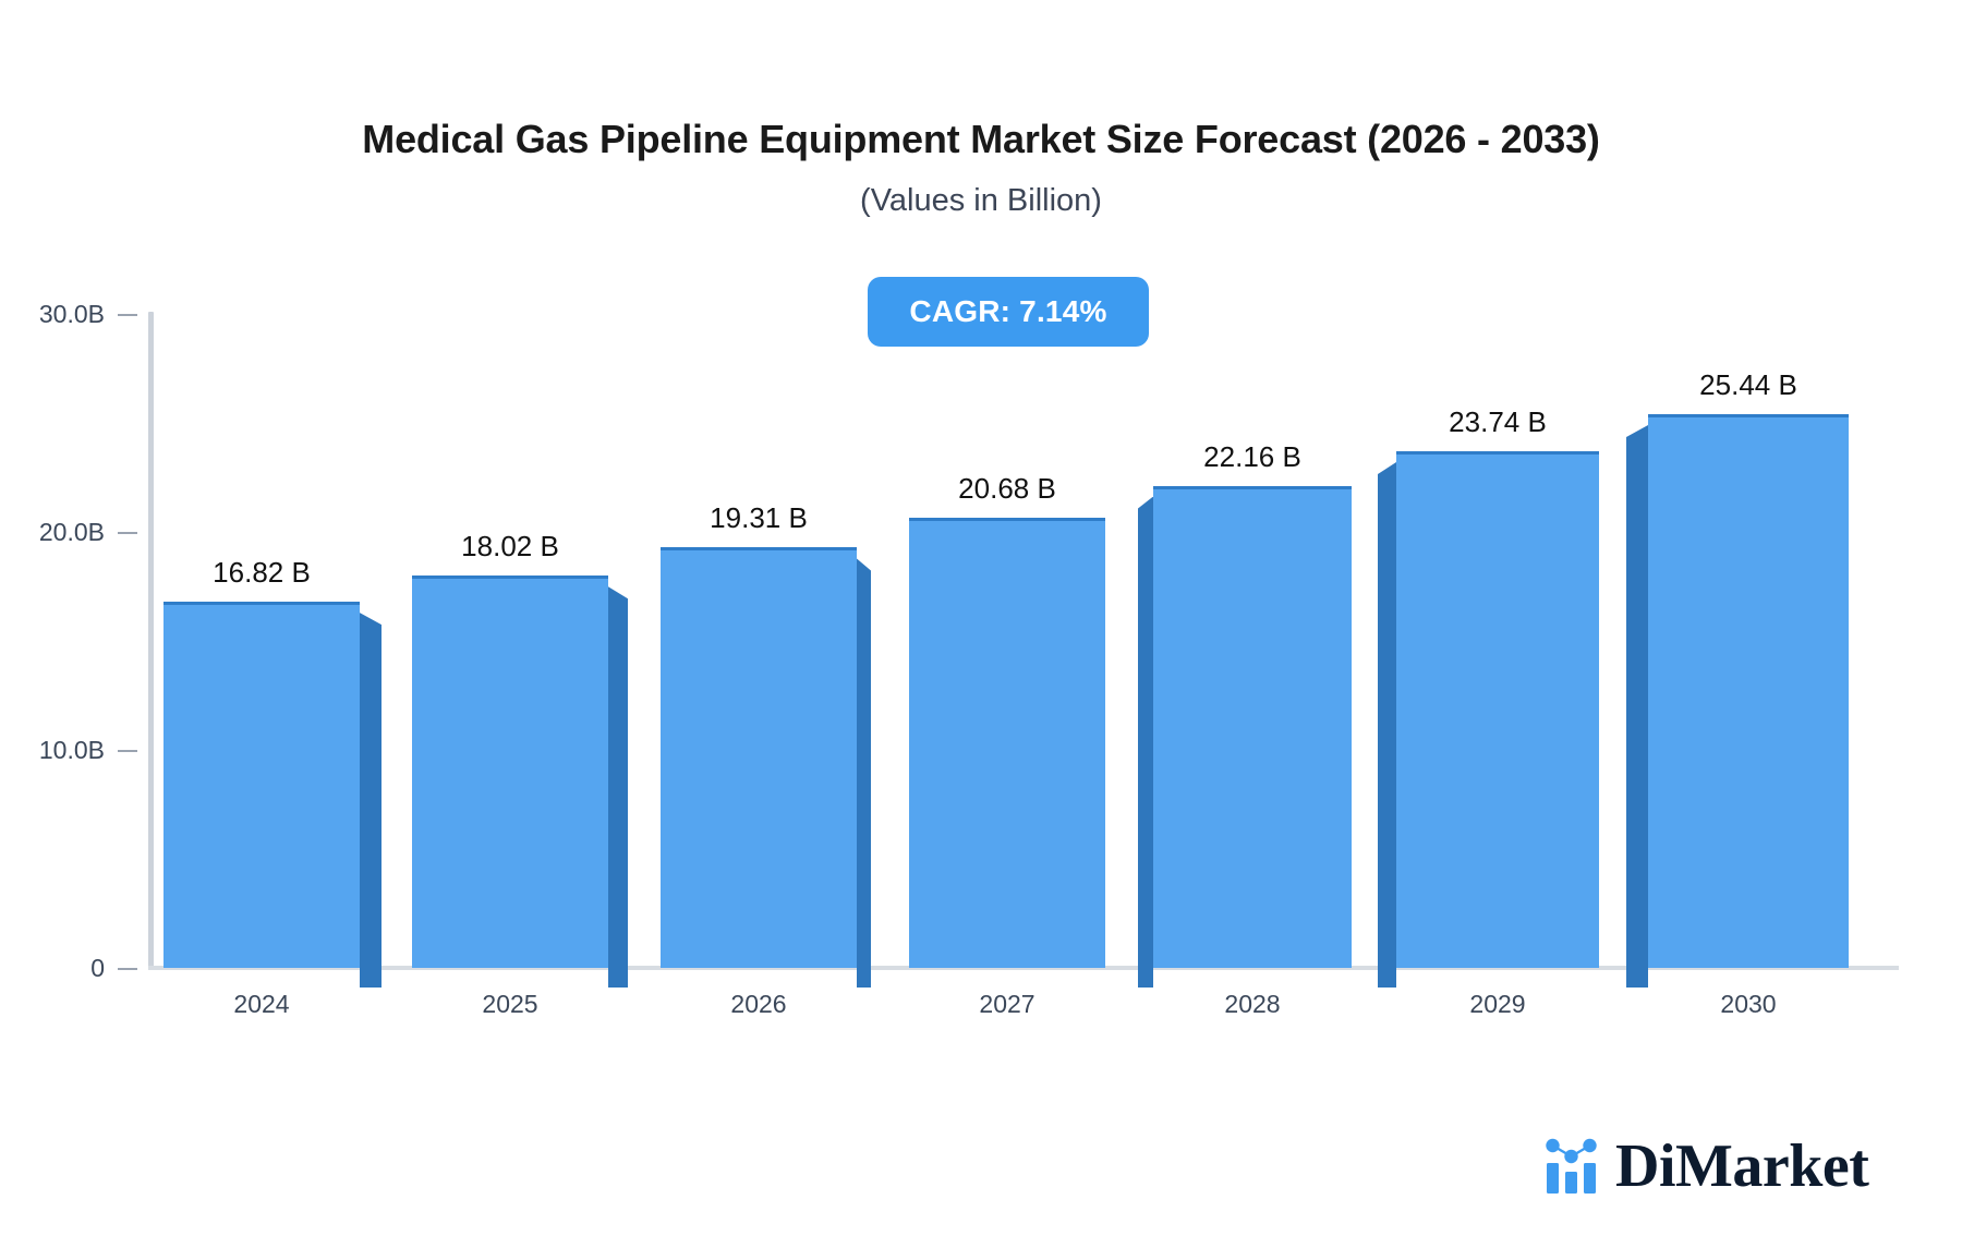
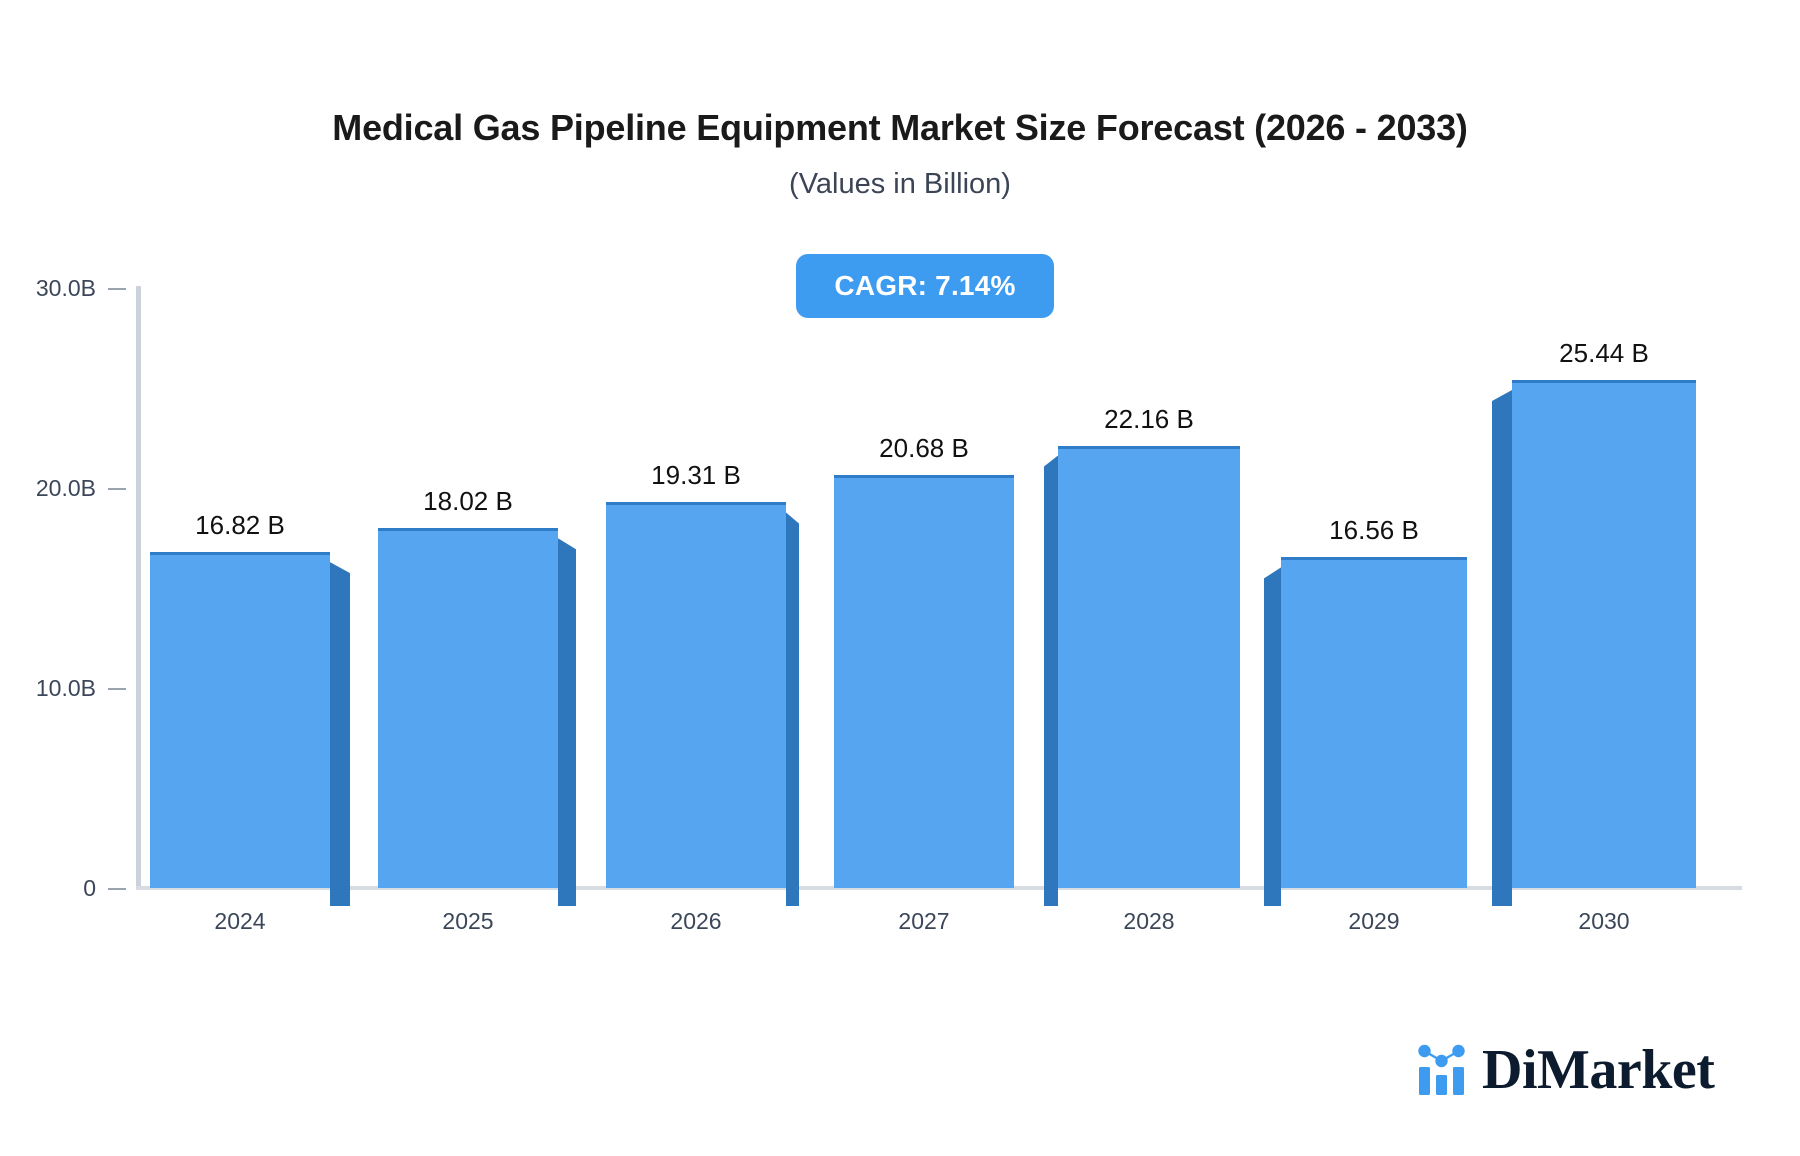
2029: 23.74 -> 16.56
